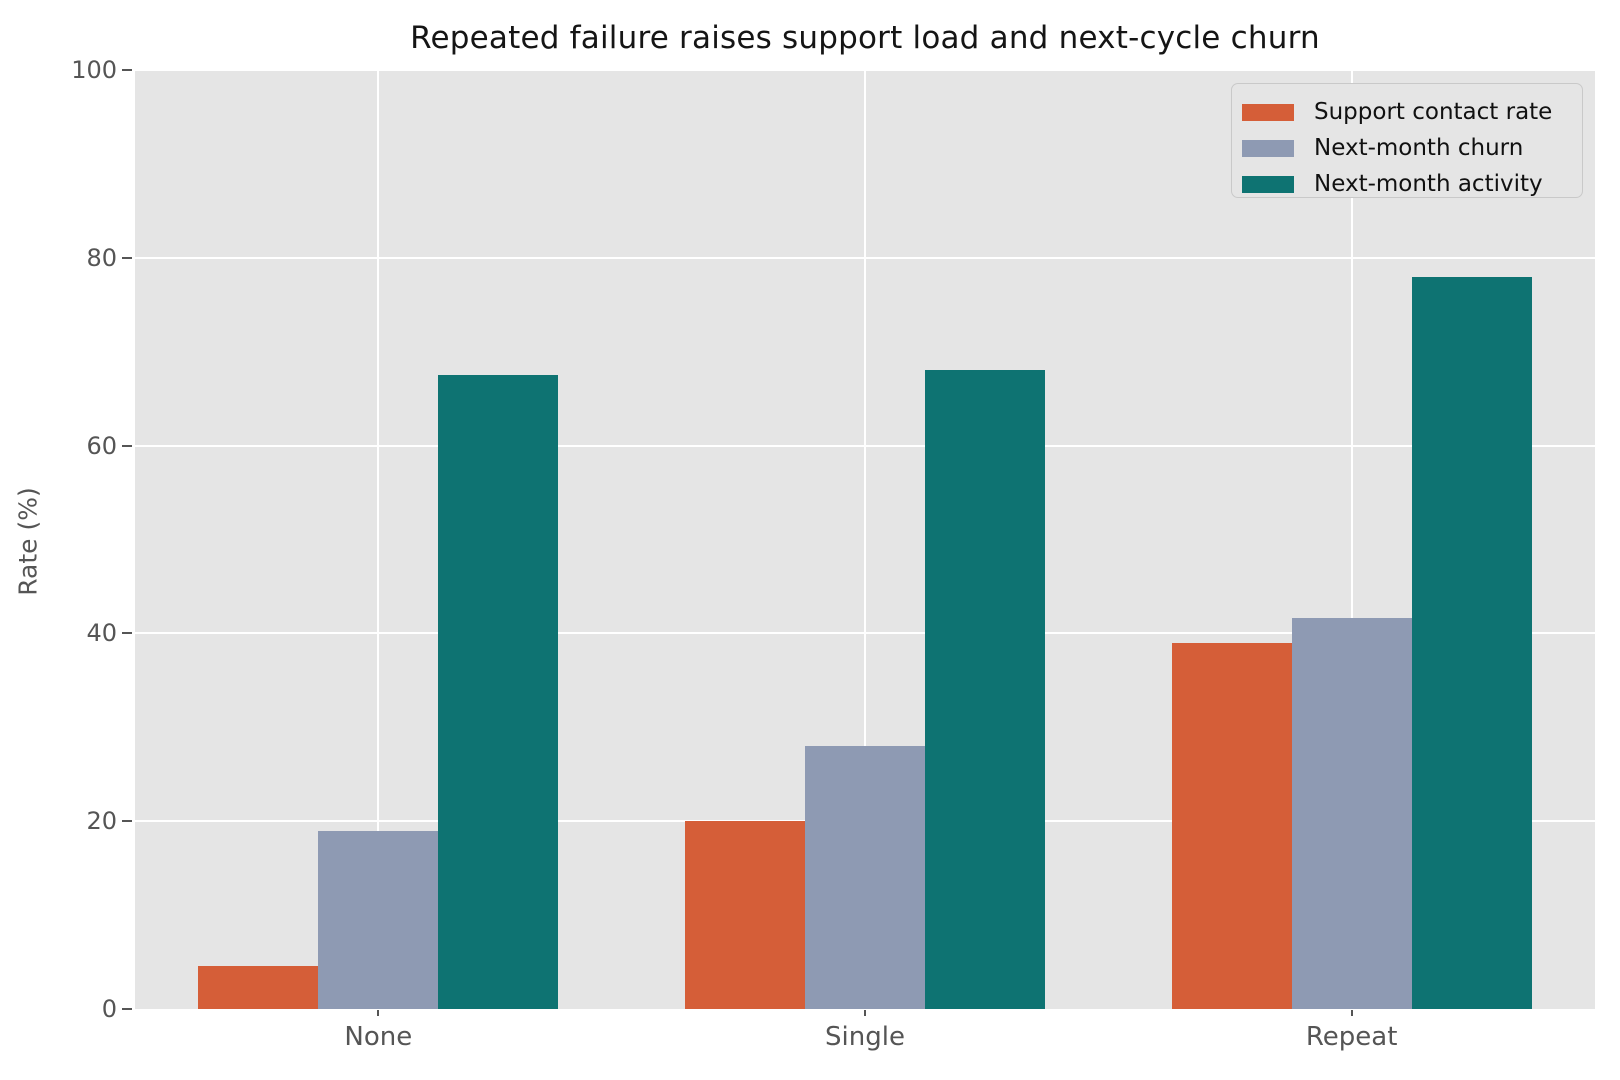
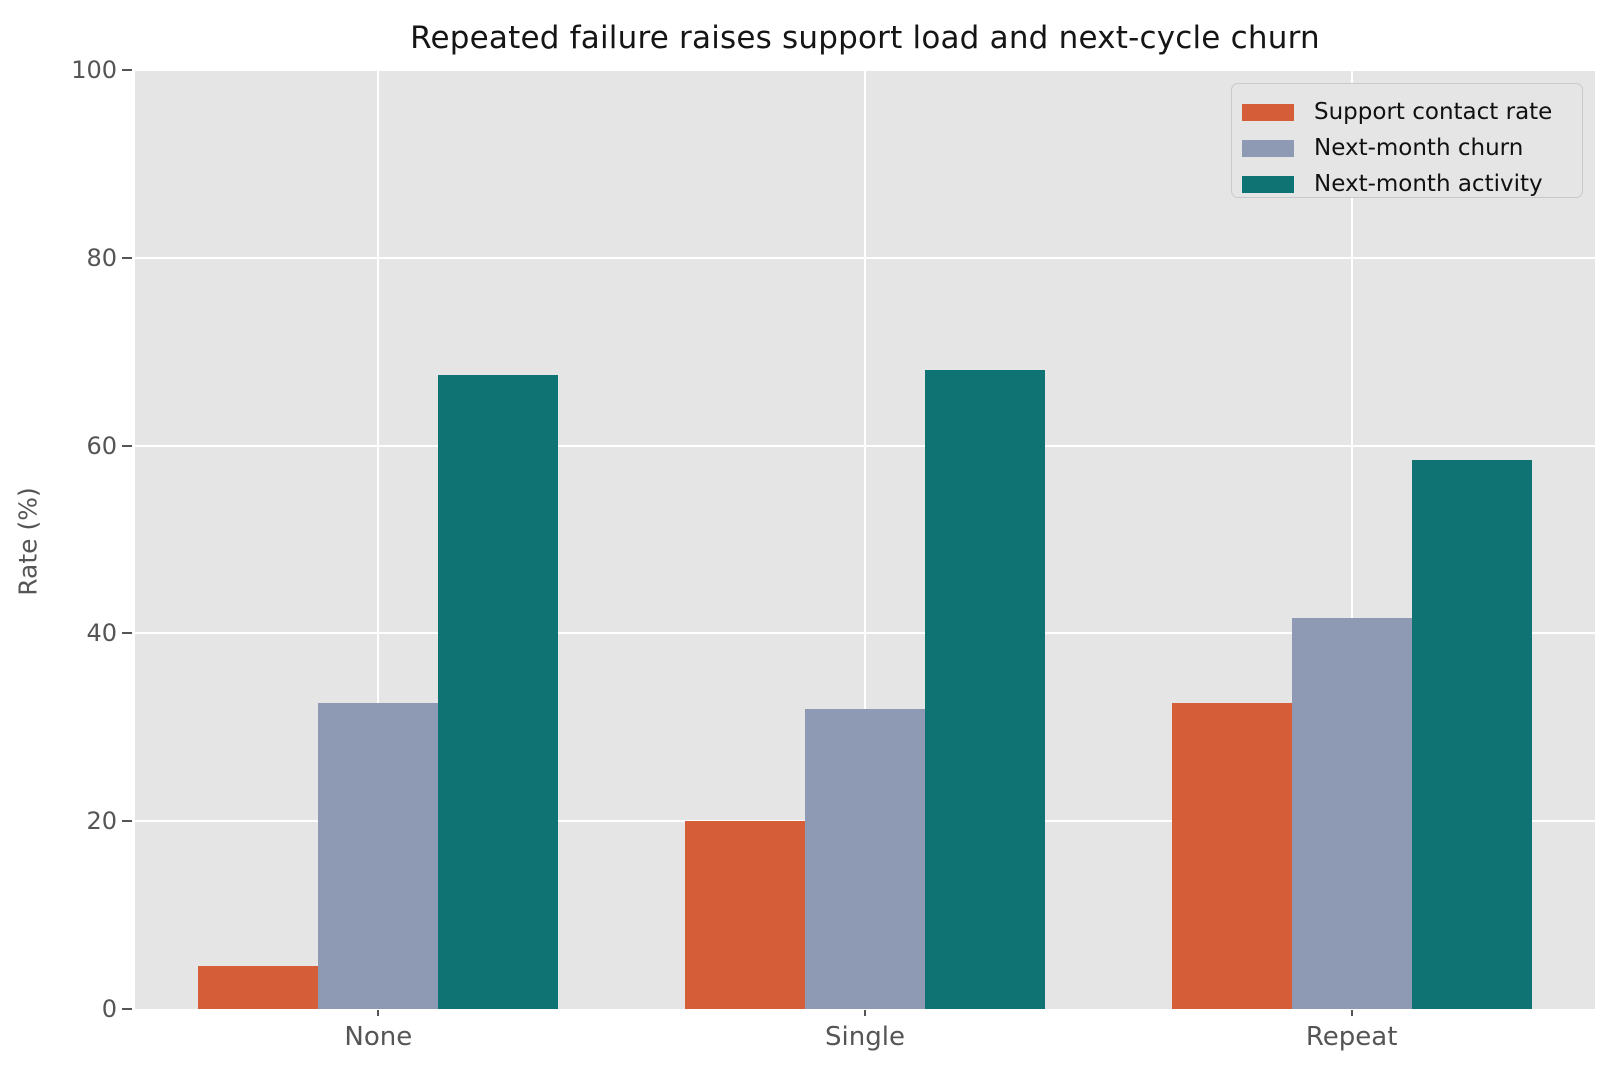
Next-month churn/None: 19 -> 33
Next-month churn/Single: 28 -> 32
Support contact rate/Repeat: 39 -> 33
Next-month activity/Repeat: 78 -> 58
